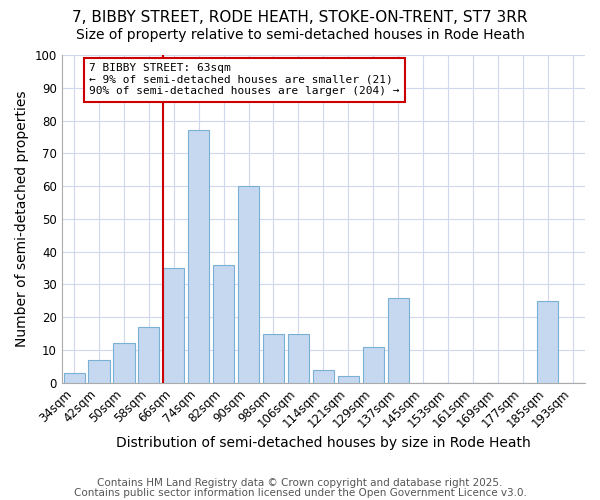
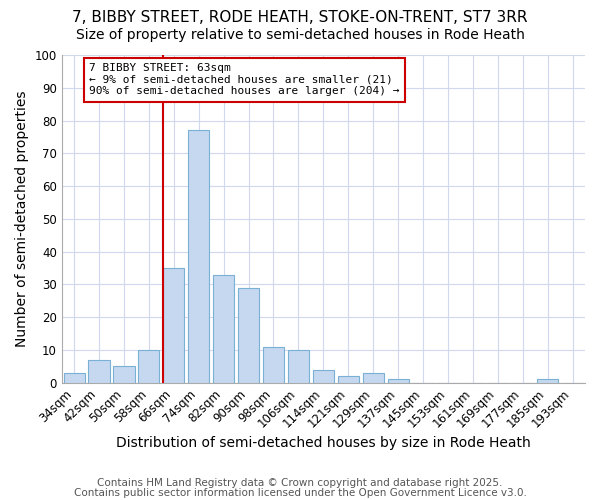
50sqm: 12 -> 5
58sqm: 17 -> 10
82sqm: 36 -> 33
90sqm: 60 -> 29
98sqm: 15 -> 11
106sqm: 15 -> 10
129sqm: 11 -> 3
137sqm: 26 -> 1
185sqm: 25 -> 1
